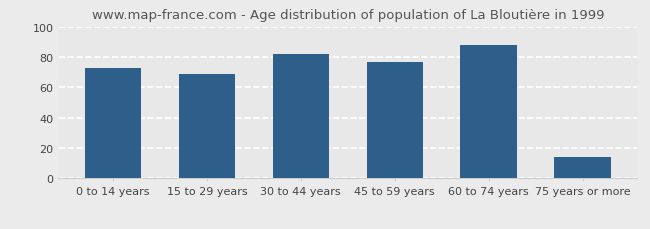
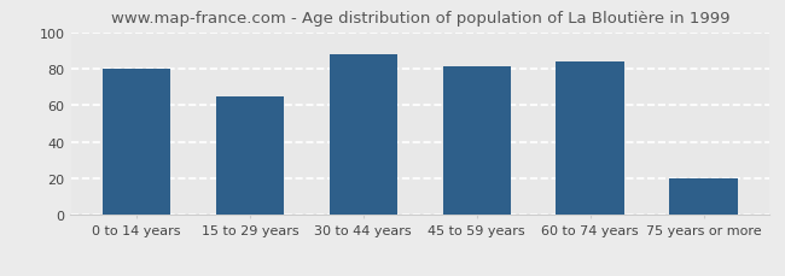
0 to 14 years: 73 -> 80
15 to 29 years: 69 -> 65
30 to 44 years: 82 -> 88
45 to 59 years: 77 -> 81
60 to 74 years: 88 -> 84
75 years or more: 14 -> 20
